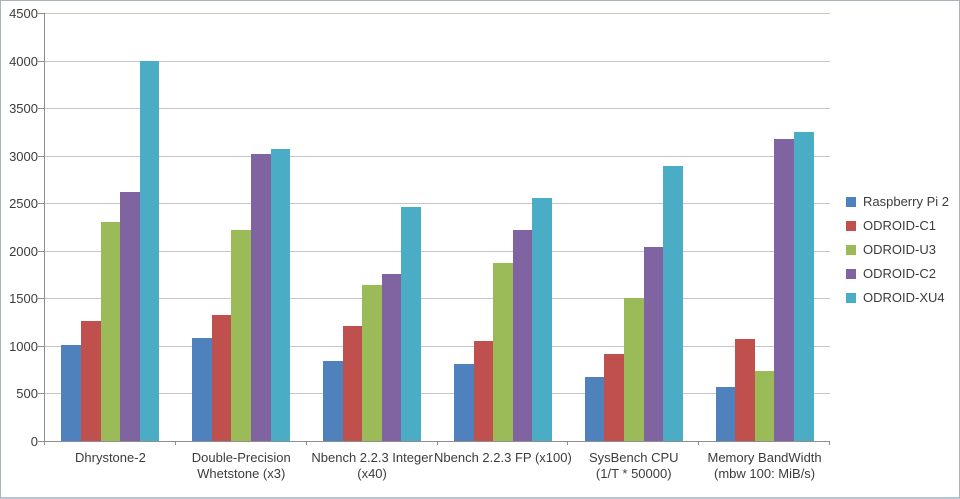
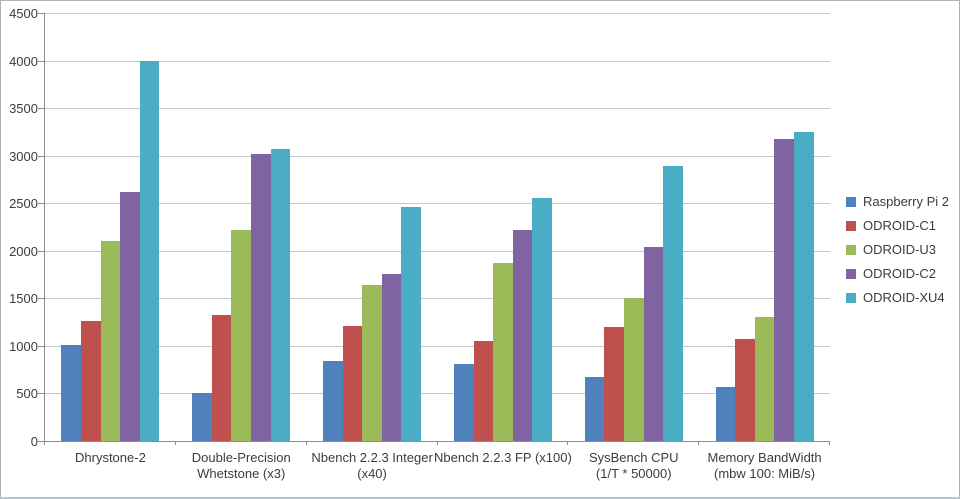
ODROID-U3/Dhrystone-2: 2300 -> 2100
Raspberry Pi 2/Double-Precision Whetstone (x3): 1100 -> 500
ODROID-C1/SysBench CPU (1/T * 50000): 900 -> 1200
ODROID-U3/Memory BandWidth (mbw 100: MiB/s): 700 -> 1300
